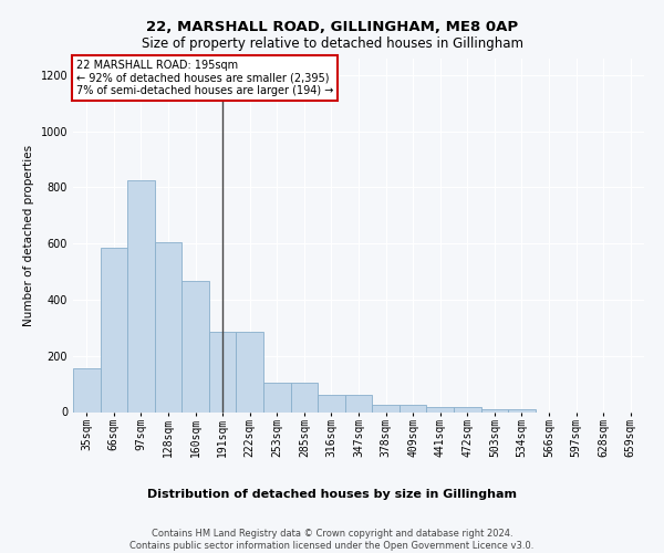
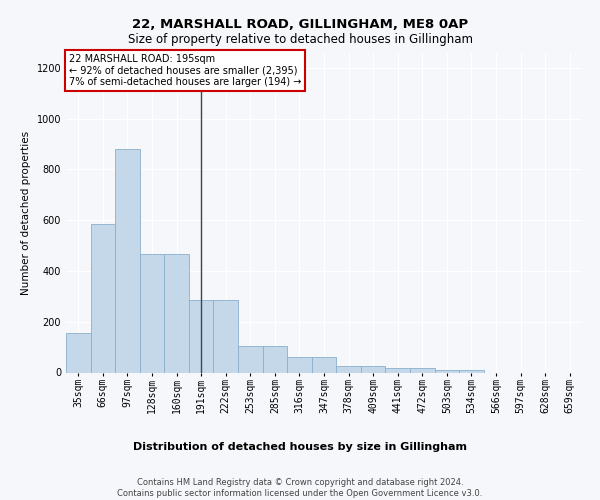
97sqm: 825 -> 880
128sqm: 605 -> 465
